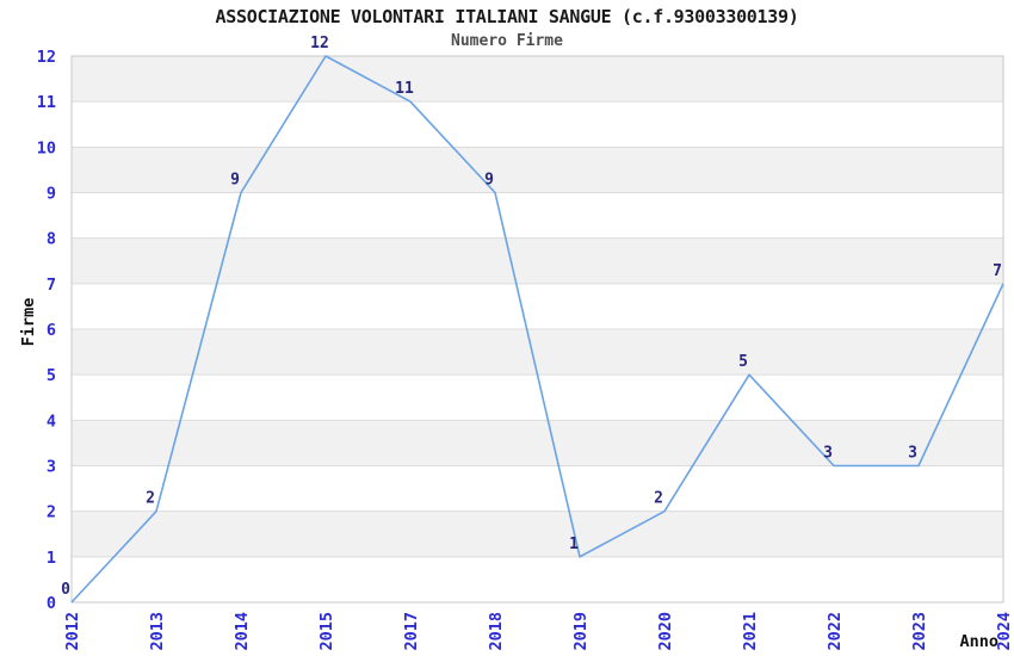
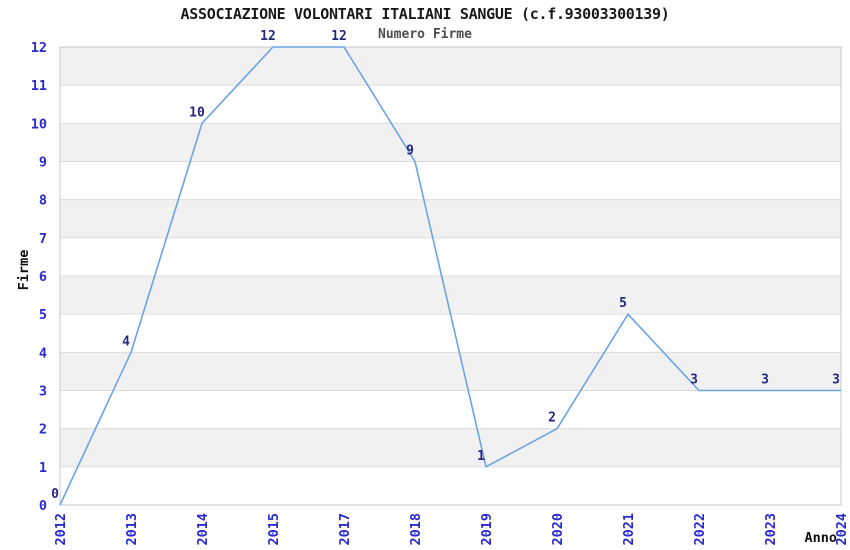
2013: 2 -> 4
2014: 9 -> 10
2017: 11 -> 12
2024: 7 -> 3
